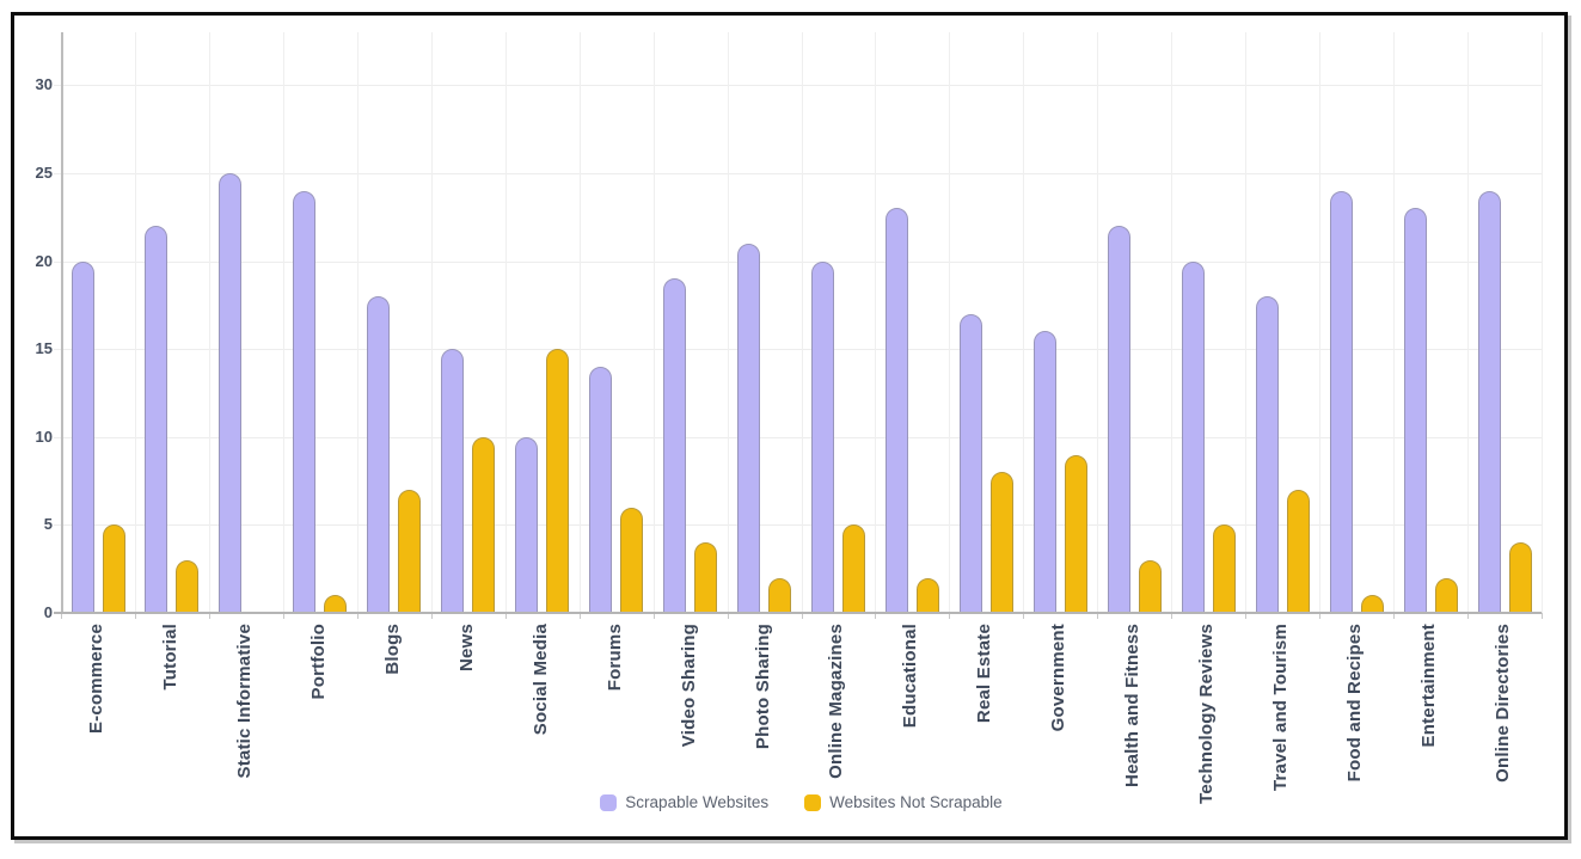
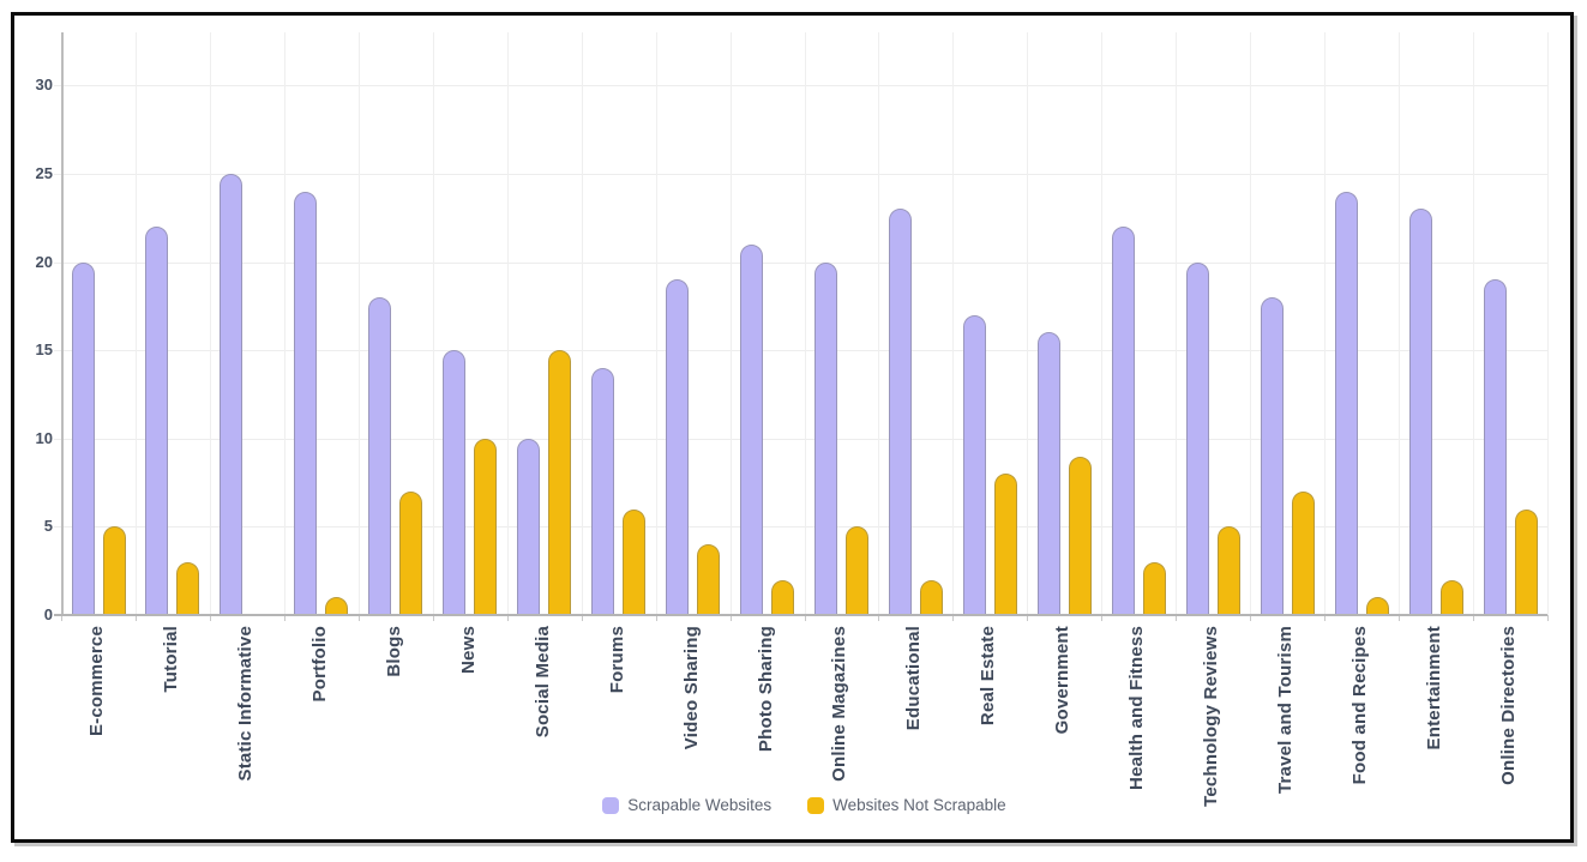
Scrapable Websites/Online Directories: 24 -> 19
Websites Not Scrapable/Online Directories: 4 -> 6
